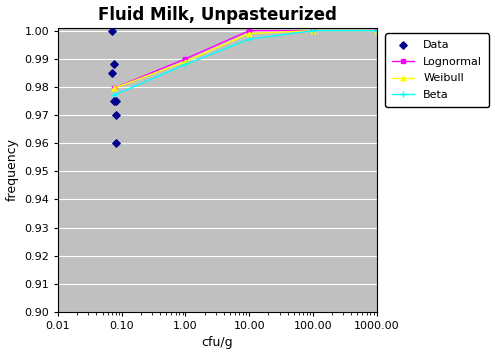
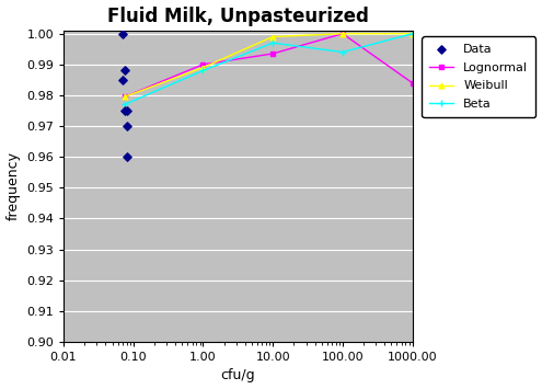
Lognormal/10.00: 1.0000 -> 0.9935
Beta/100.00: 1.000 -> 0.994
Lognormal/1000.00: 1.0000 -> 0.9840
